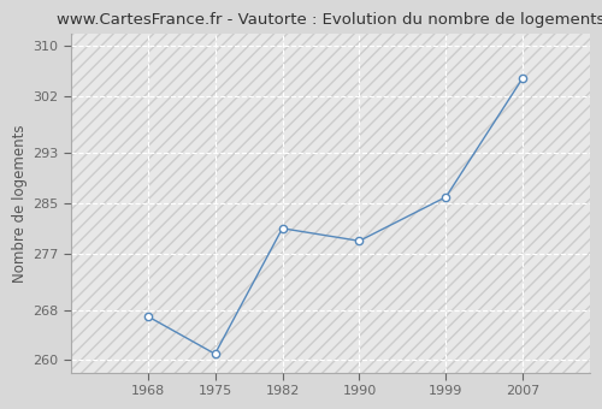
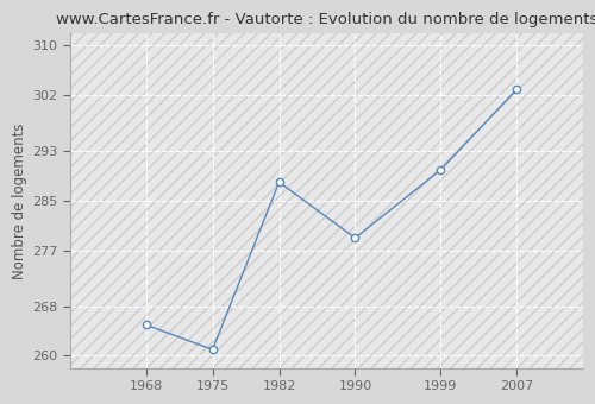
1968: 267 -> 265
1982: 281 -> 288
1999: 286 -> 290
2007: 305 -> 303
